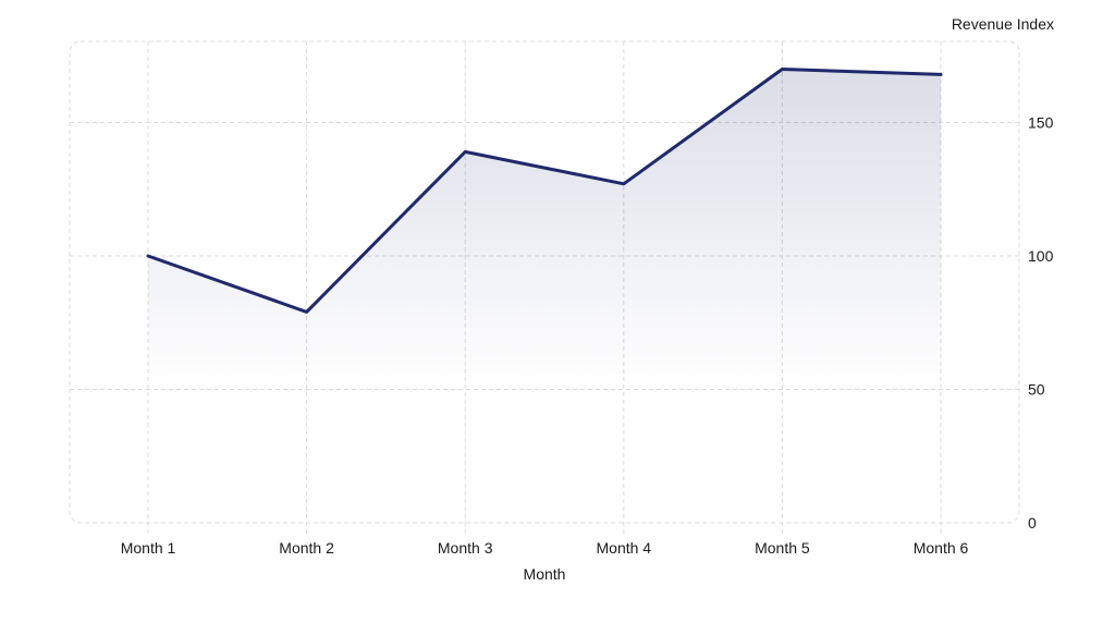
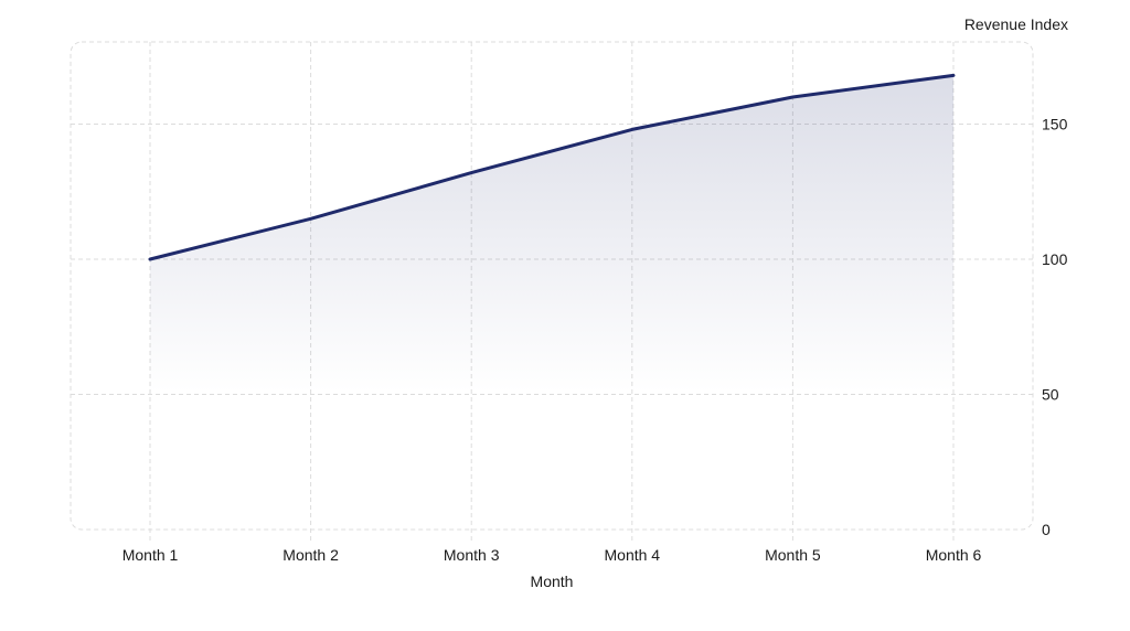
Month 2: 79 -> 115
Month 3: 139 -> 132
Month 4: 127 -> 148
Month 5: 170 -> 160
